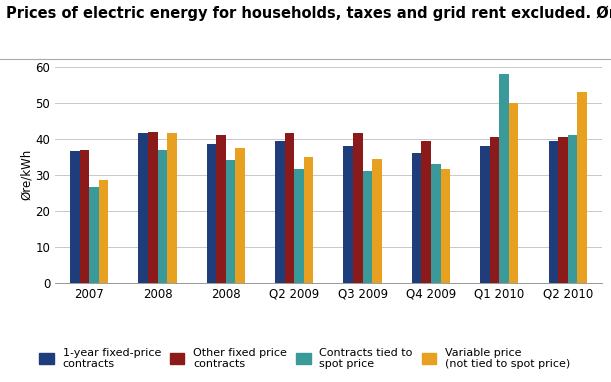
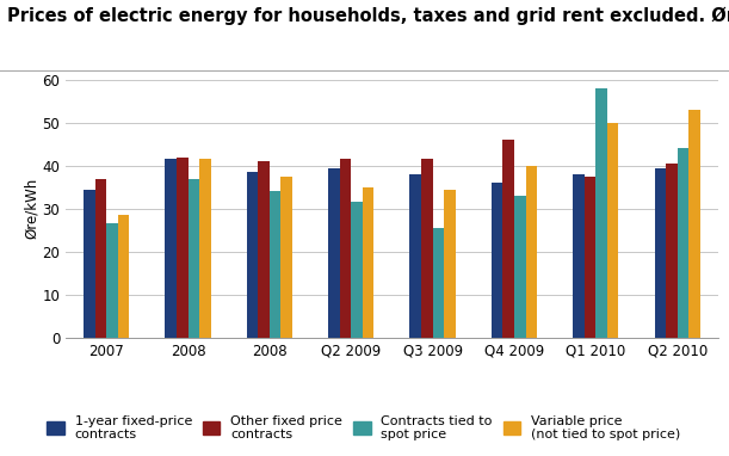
1-year fixed-price contracts/2007: 36.5 -> 34.5
Contracts tied to spot price/Q3 2009: 31.0 -> 25.5
Other fixed price contracts/Q4 2009: 39.5 -> 46.0
Variable price (not tied to spot price)/Q4 2009: 31.5 -> 40.0
Other fixed price contracts/Q1 2010: 40.5 -> 37.5
Contracts tied to spot price/Q2 2010: 41.0 -> 44.0
